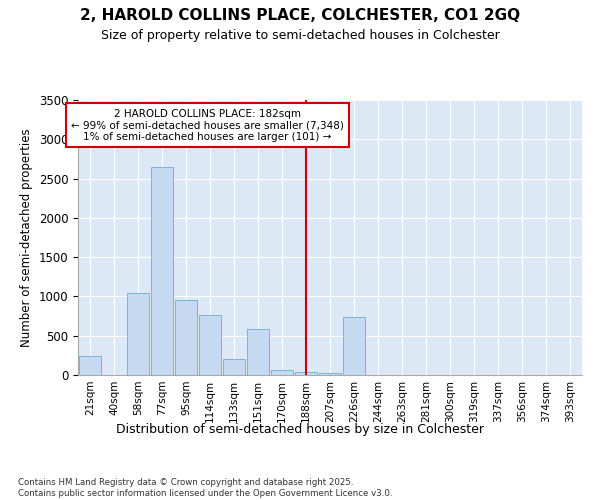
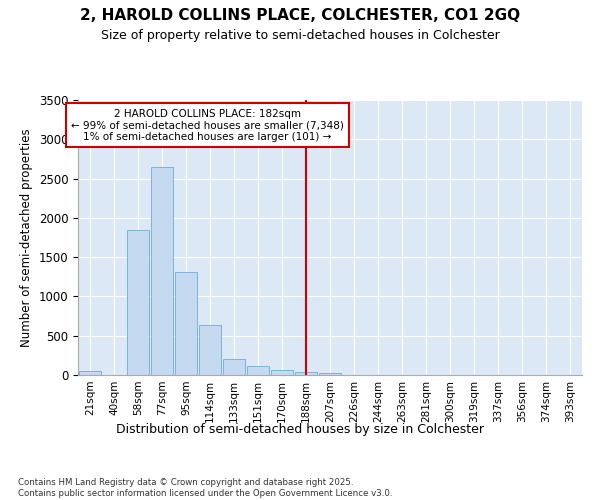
21sqm: 240 -> 60
58sqm: 1040 -> 1850
95sqm: 960 -> 1310
114sqm: 760 -> 640
151sqm: 580 -> 110
226sqm: 740 -> 0
